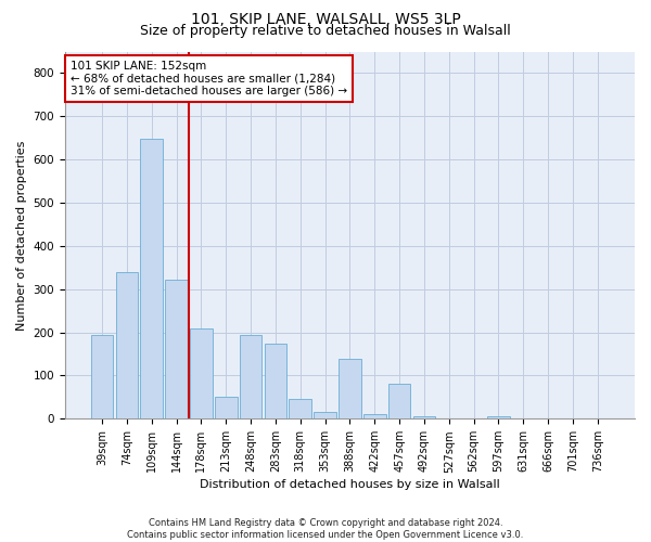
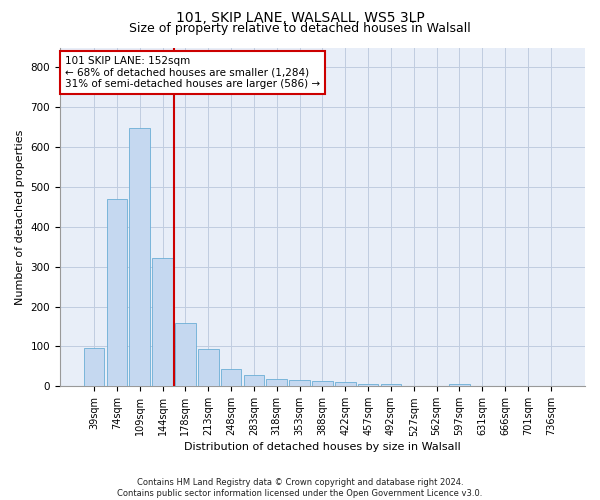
39sqm: 195 -> 96
74sqm: 340 -> 470
178sqm: 210 -> 158
213sqm: 50 -> 93
248sqm: 195 -> 43
283sqm: 175 -> 28
318sqm: 45 -> 19
388sqm: 140 -> 14
457sqm: 80 -> 7
